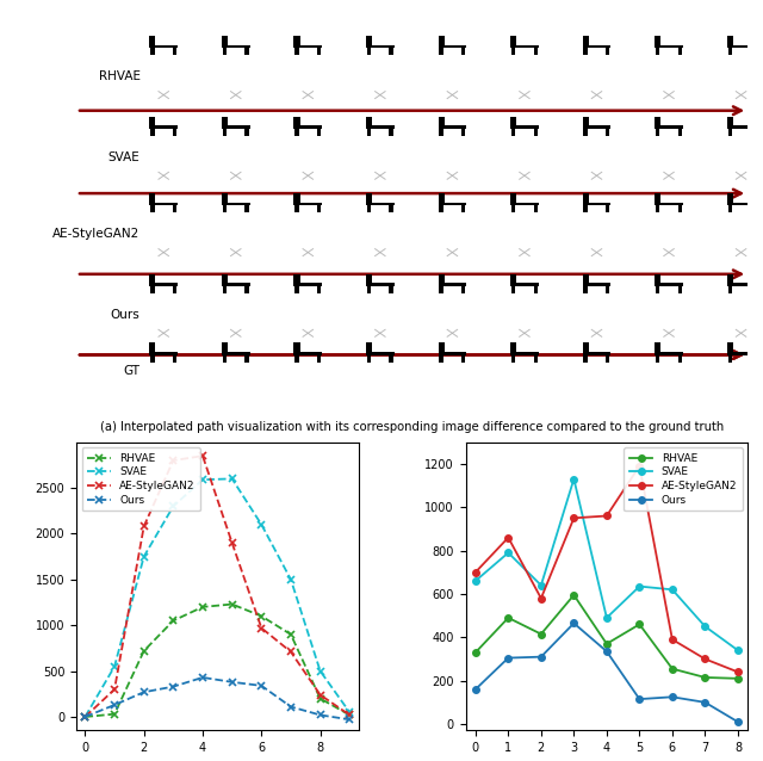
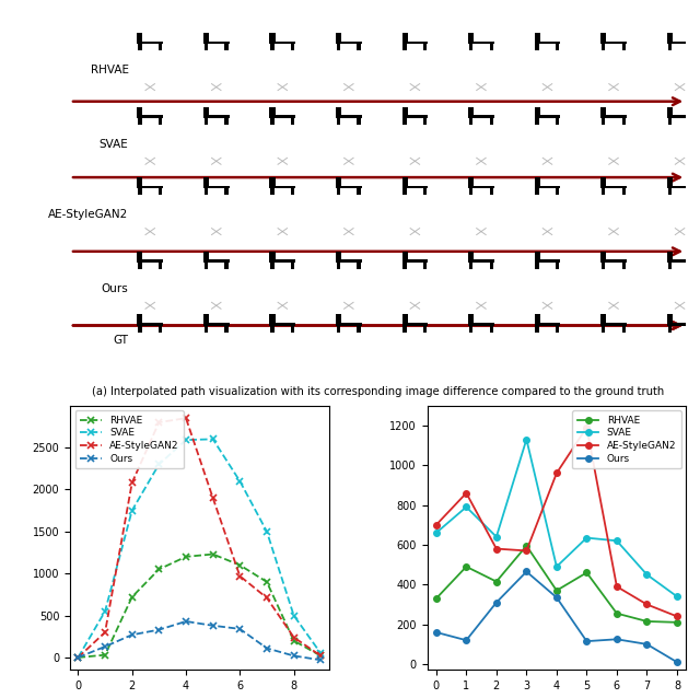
Ours/1: 300 -> 120
AE-StyleGAN2/3: 950 -> 570
